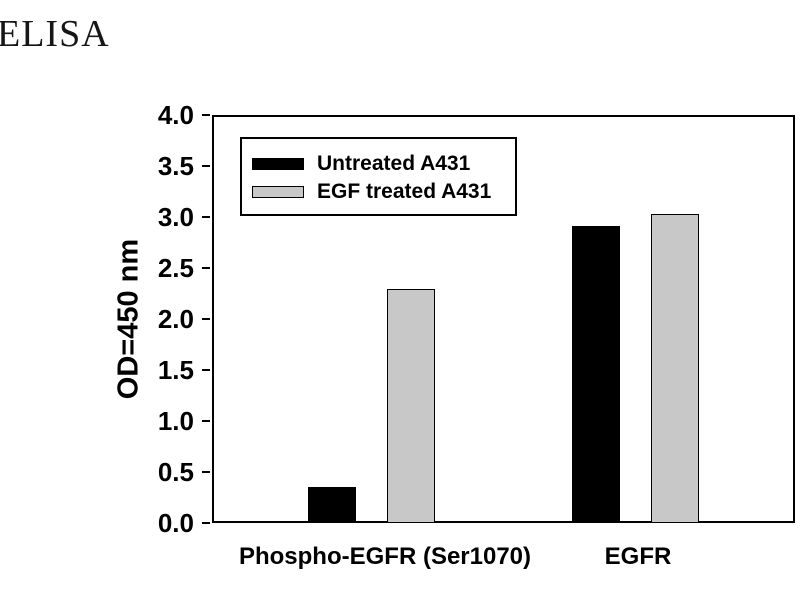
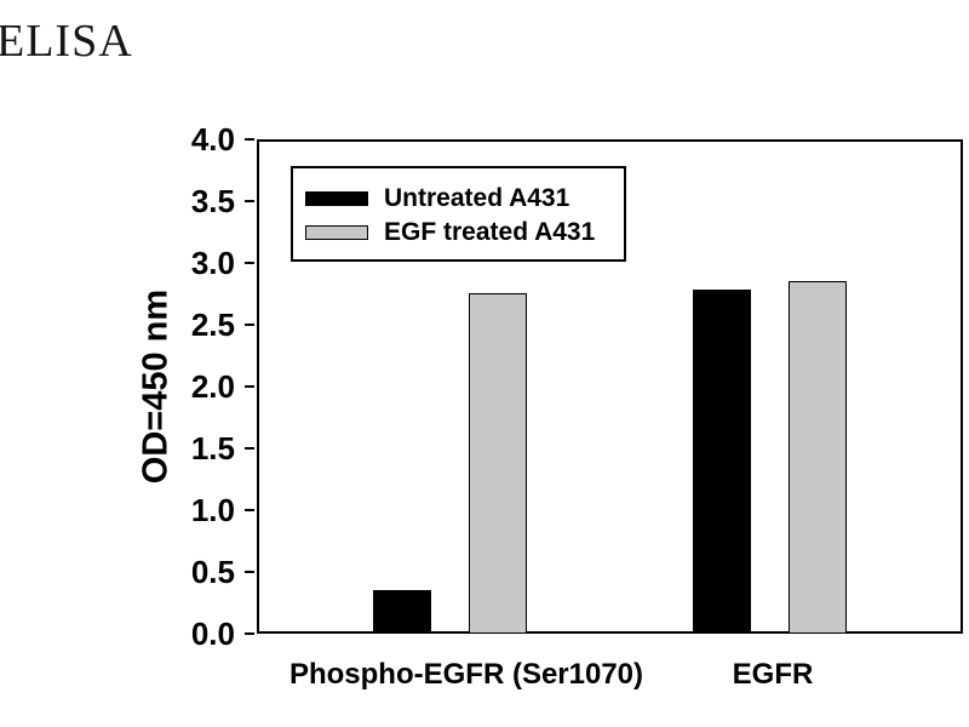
EGF treated A431/Phospho-EGFR (Ser1070): 2.29 -> 2.75
Untreated A431/EGFR: 2.91 -> 2.78
EGF treated A431/EGFR: 3.03 -> 2.85
